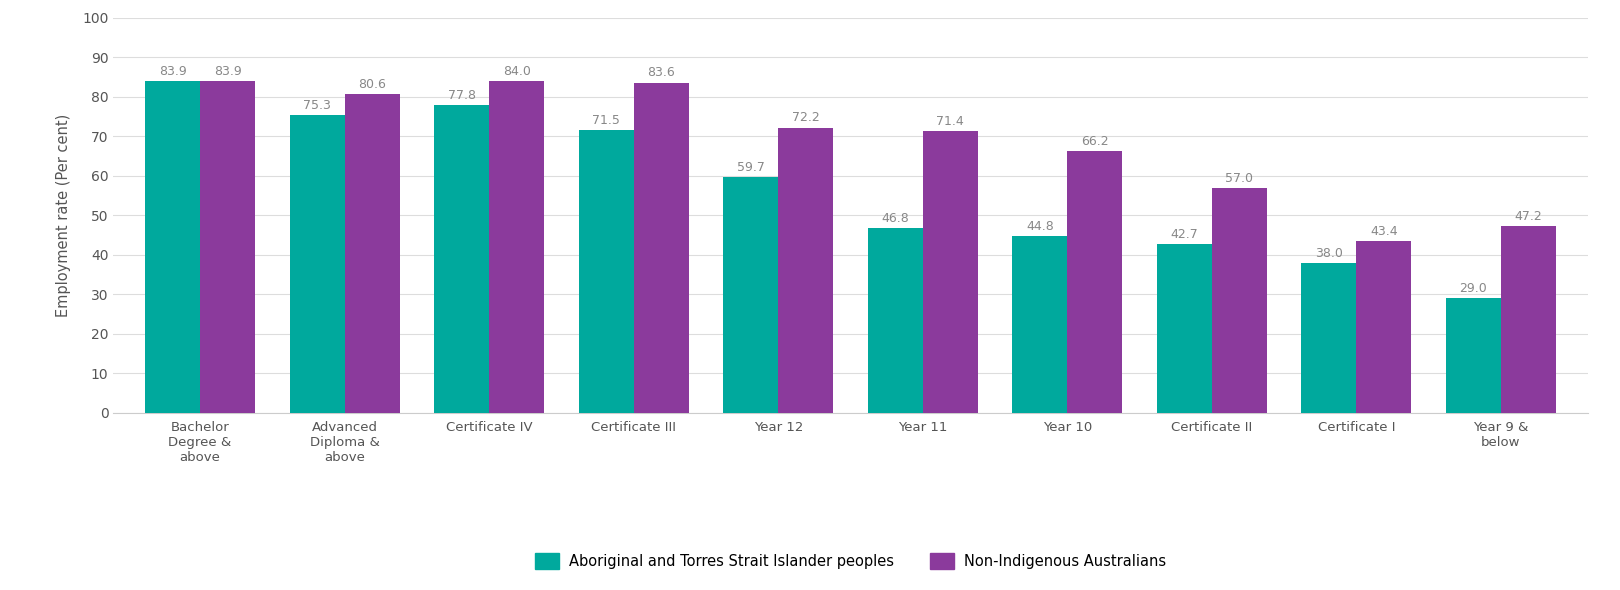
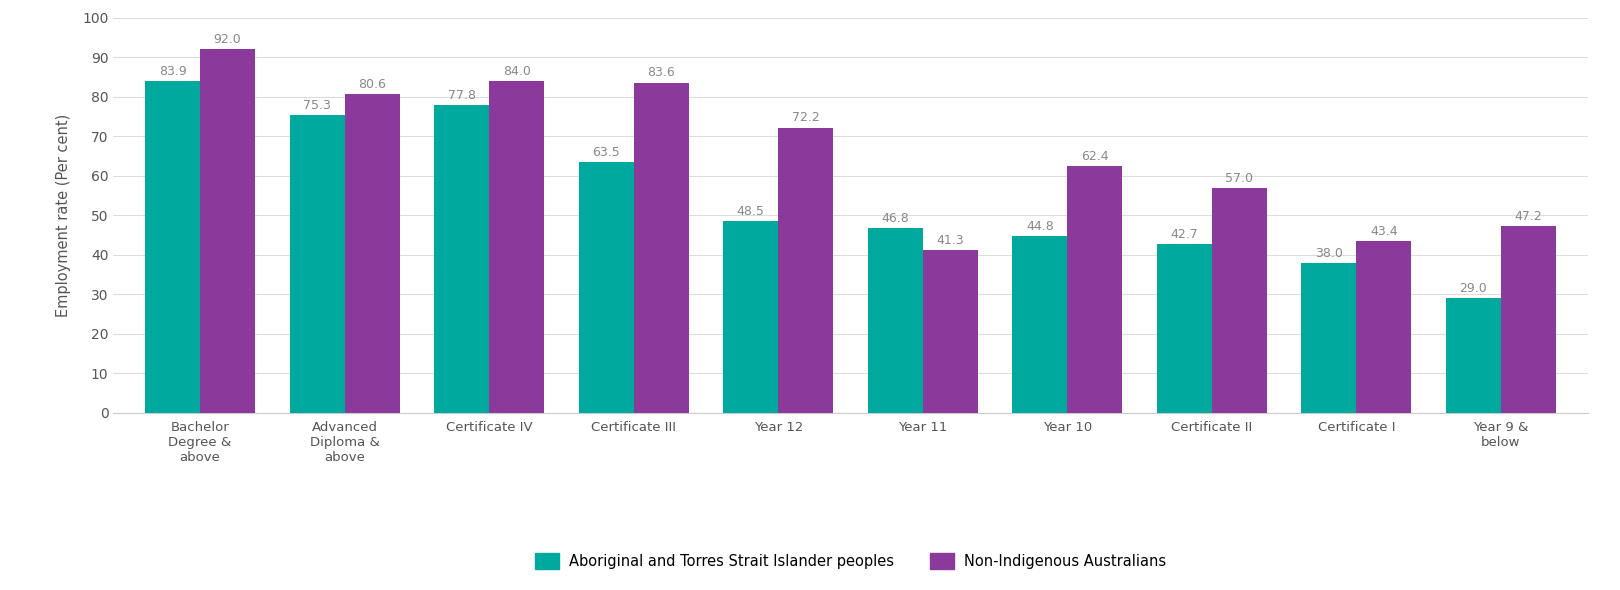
Non-Indigenous Australians/Bachelor Degree & above: 83.9 -> 92.0
Aboriginal and Torres Strait Islander peoples/Certificate III: 71.5 -> 63.5
Aboriginal and Torres Strait Islander peoples/Year 12: 59.7 -> 48.5
Non-Indigenous Australians/Year 11: 71.4 -> 41.3
Non-Indigenous Australians/Year 10: 66.2 -> 62.4
